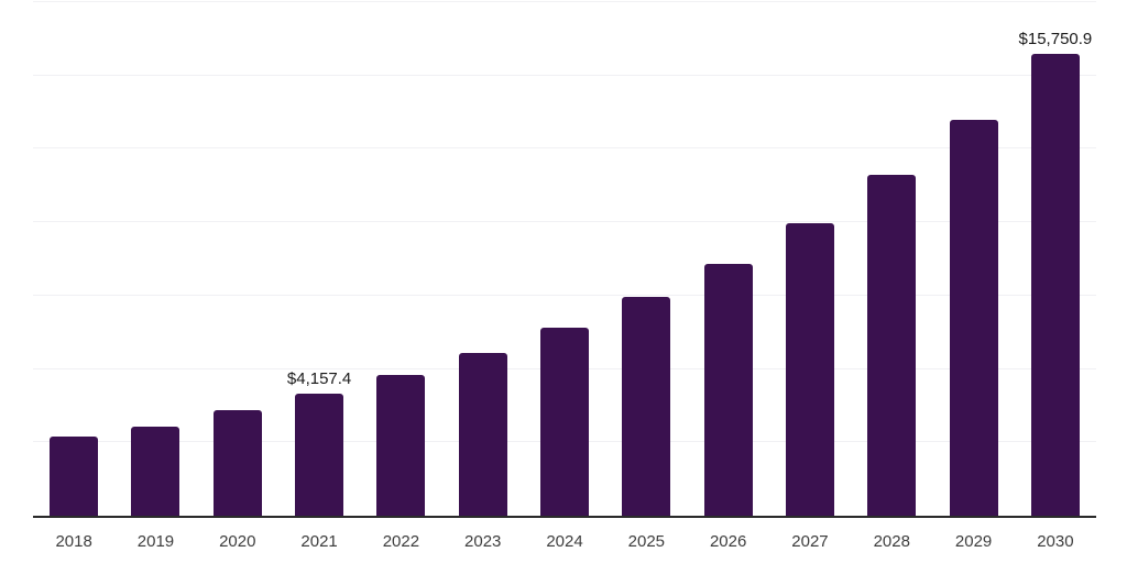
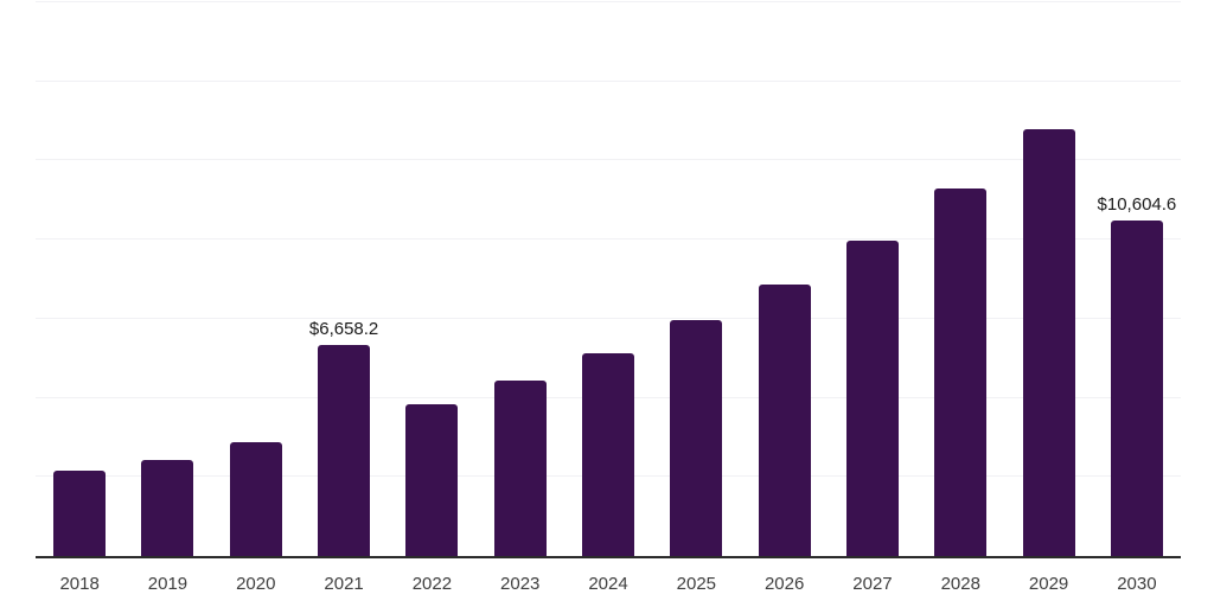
2021: $4,157.4 -> $6,658.2
2030: $15,750.9 -> $10,604.6
